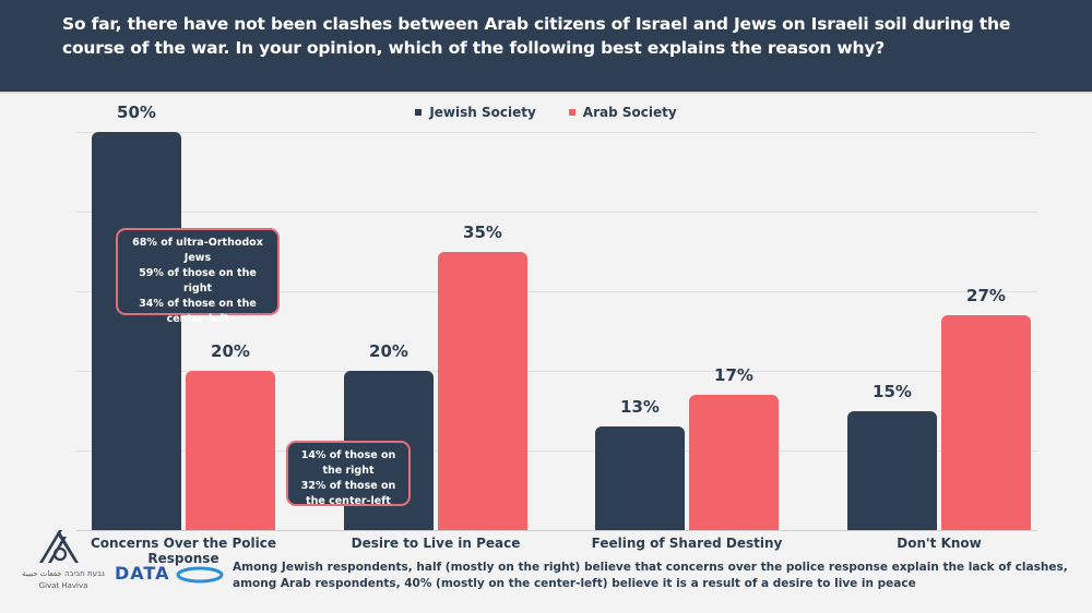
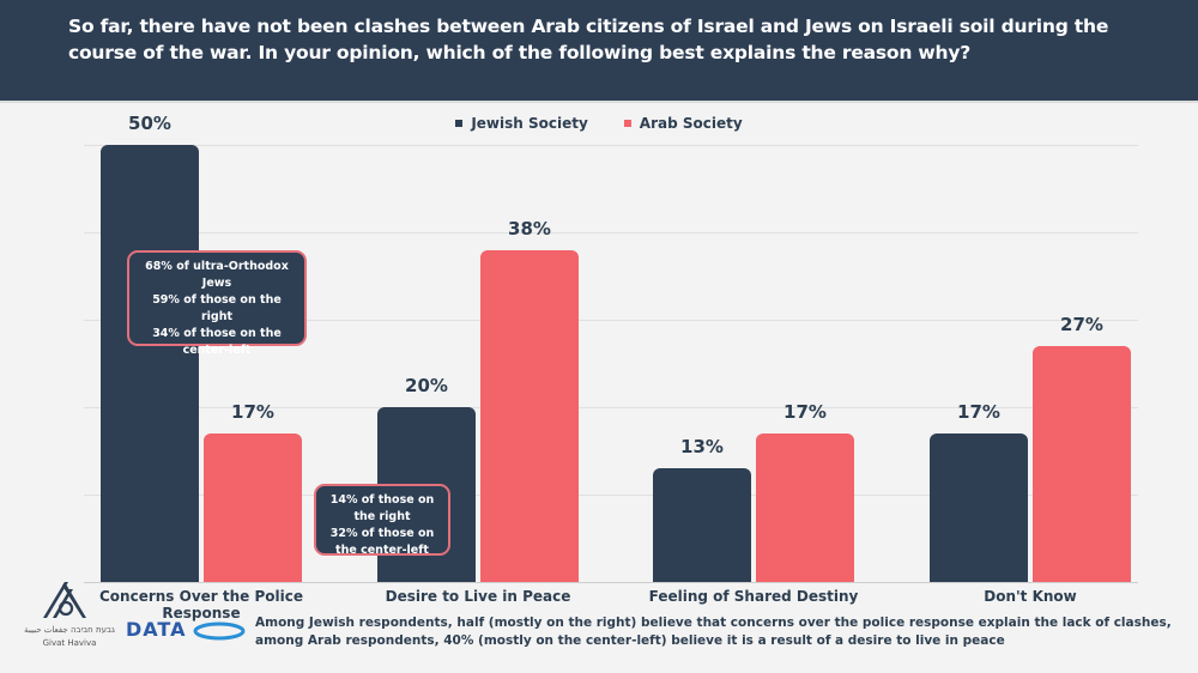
Arab Society/Concerns Over the Police Response: 20% -> 17%
Arab Society/Desire to Live in Peace: 35% -> 38%
Jewish Society/Don't Know: 15% -> 17%
